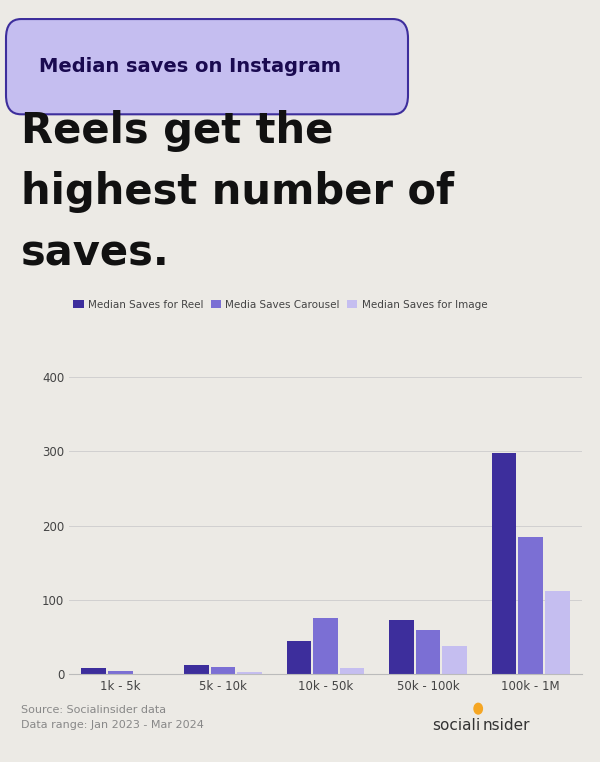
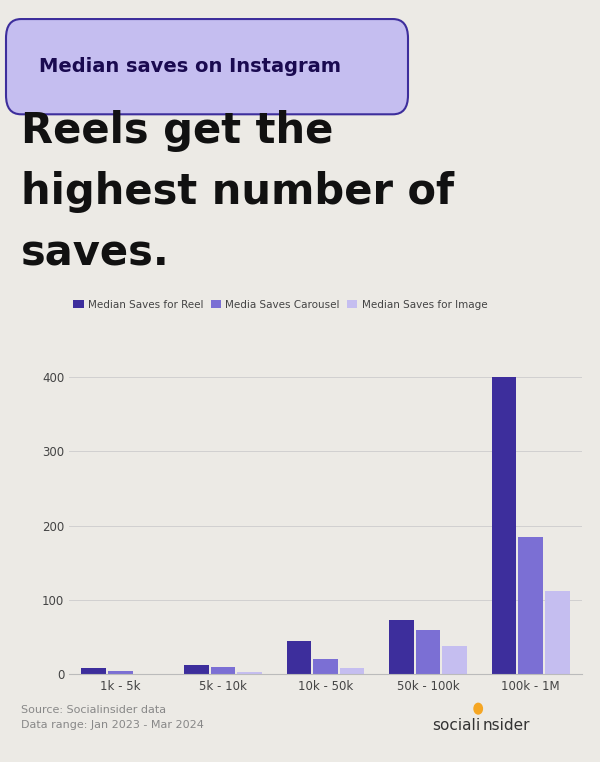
Media Saves Carousel/10k - 50k: 76 -> 20
Median Saves for Reel/100k - 1M: 298 -> 400
